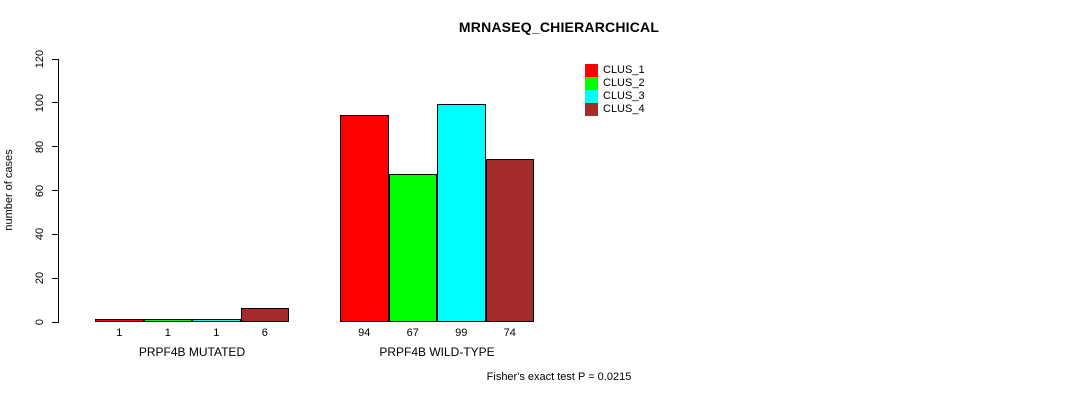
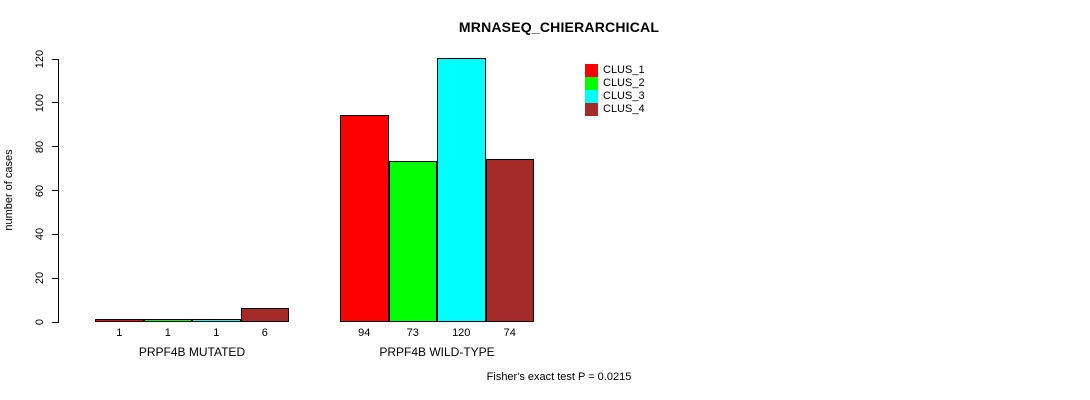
CLUS_2/PRPF4B WILD-TYPE: 67 -> 73
CLUS_3/PRPF4B WILD-TYPE: 99 -> 120
